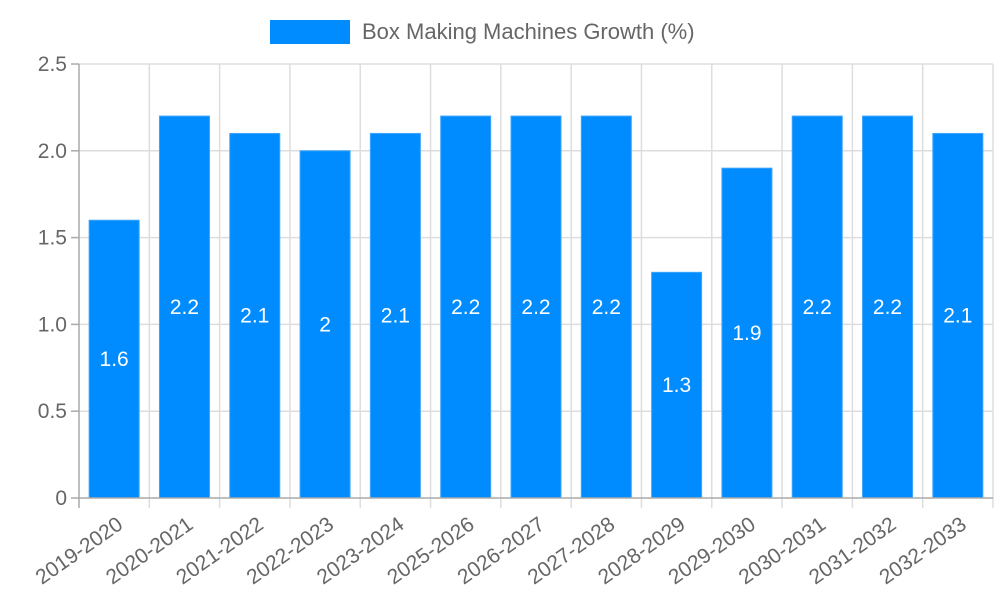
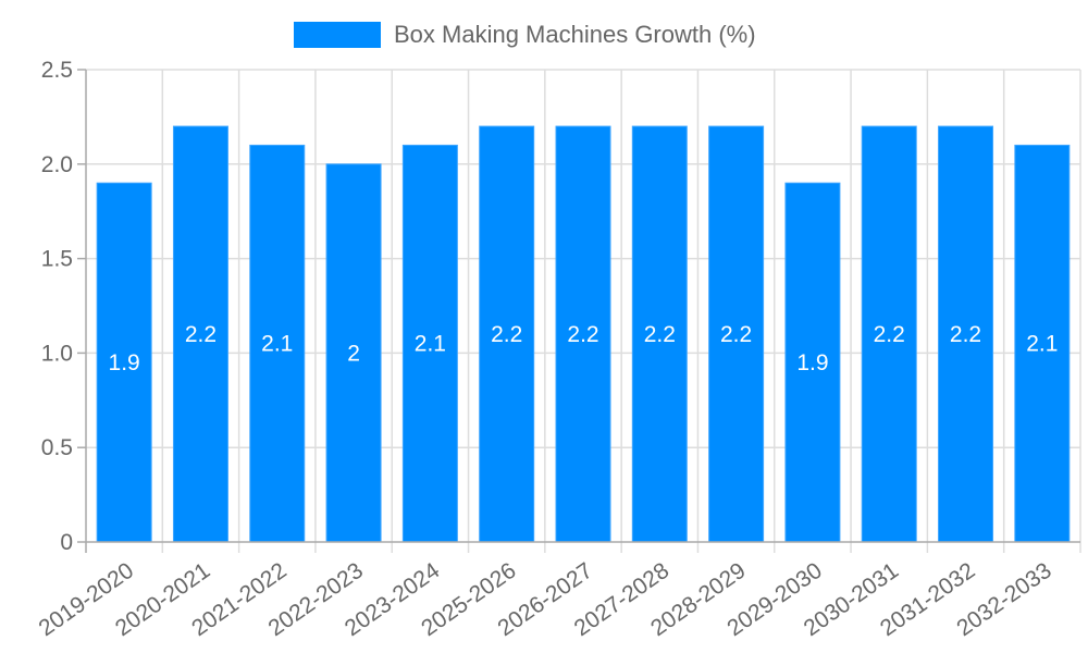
2019-2020: 1.6 -> 1.9
2028-2029: 1.3 -> 2.2
